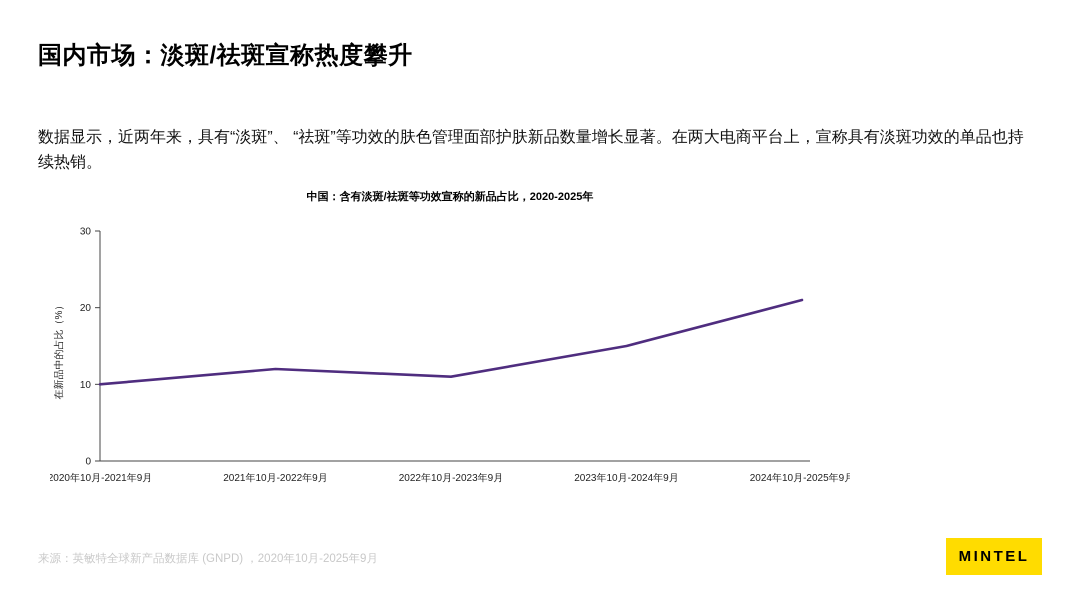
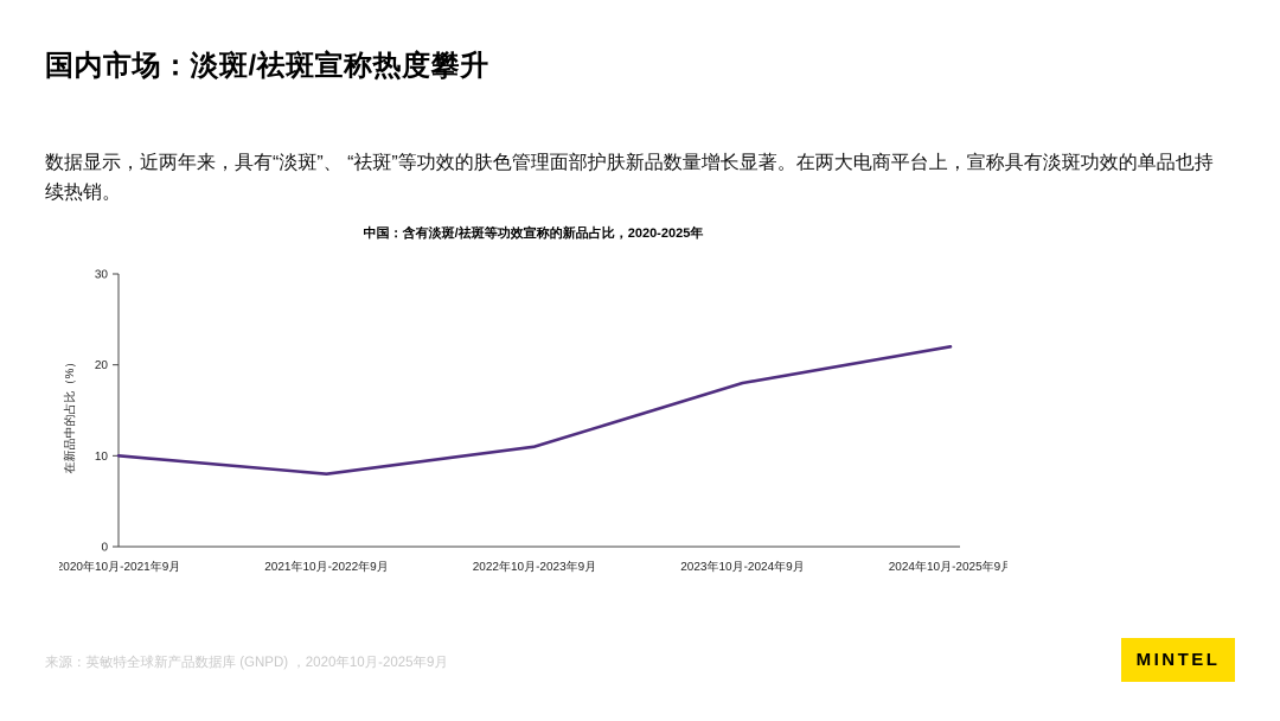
2021年10月-2022年9月: 12 -> 8
2023年10月-2024年9月: 15 -> 18
2024年10月-2025年9月: 21 -> 22
